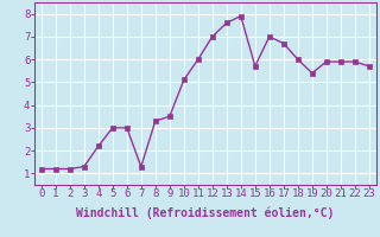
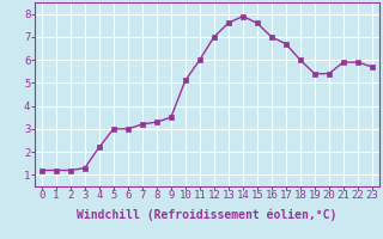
7: 1.3 -> 3.2
15: 5.7 -> 7.6
20: 5.9 -> 5.4
